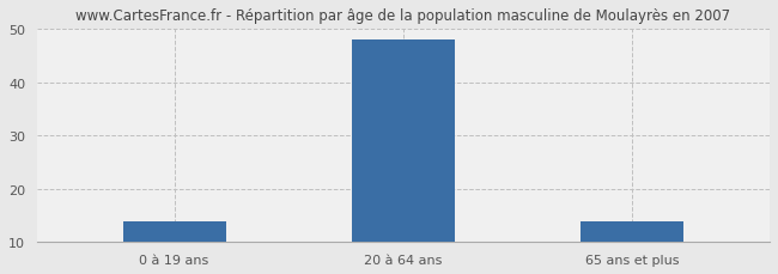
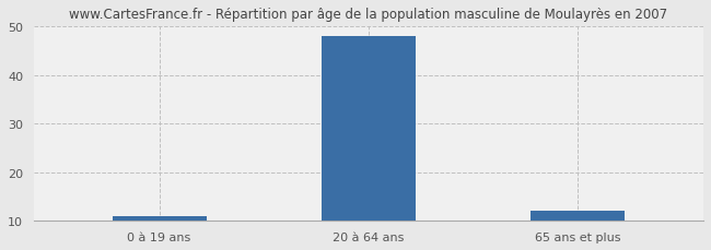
0 à 19 ans: 14 -> 11
65 ans et plus: 14 -> 12
